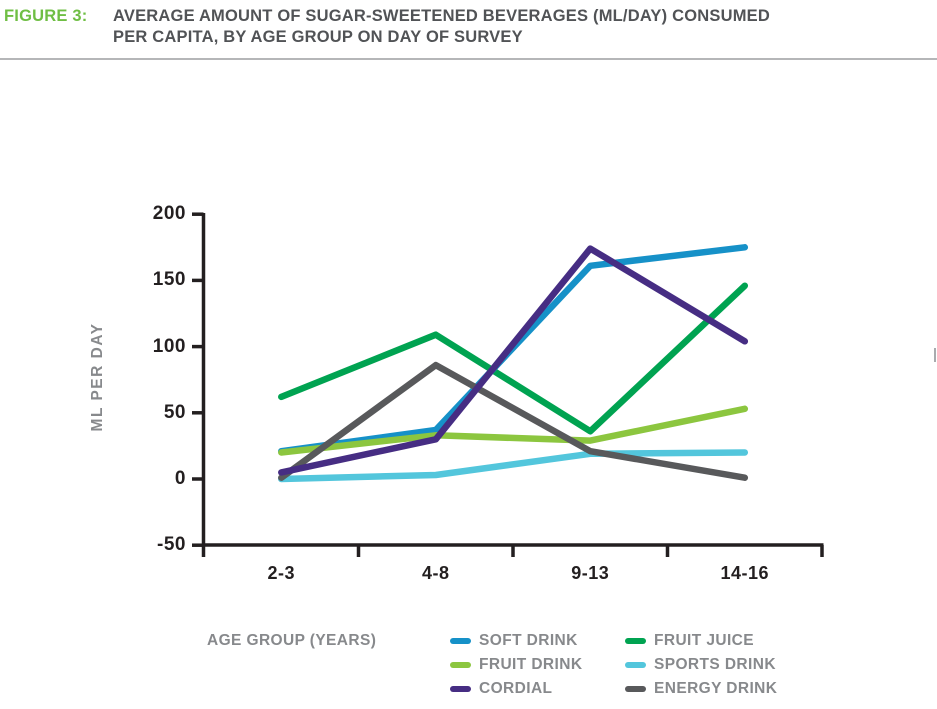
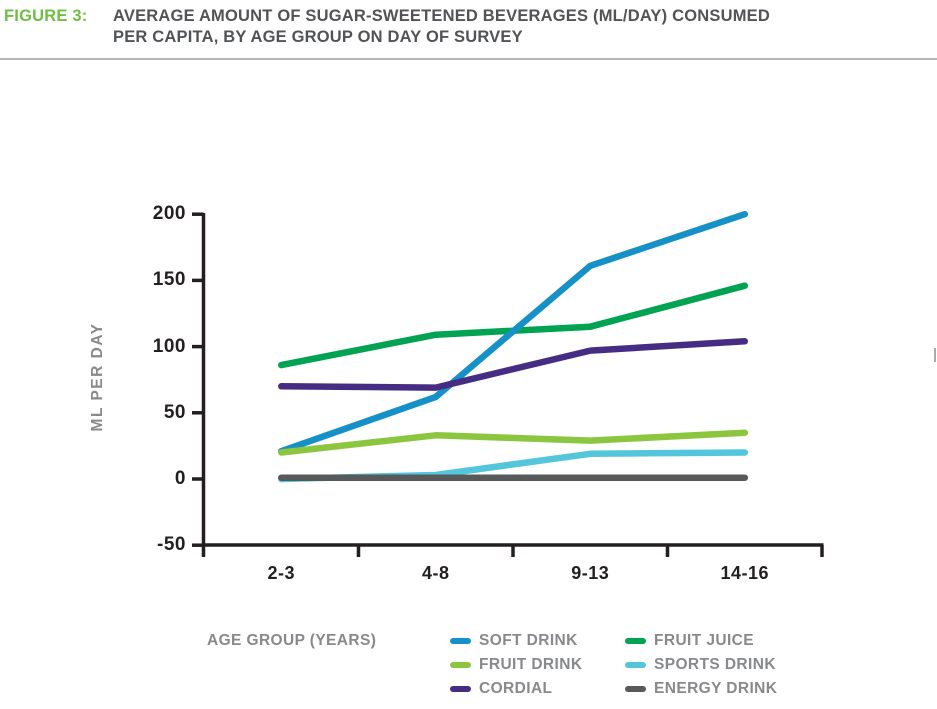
FRUIT JUICE/2-3: 62 -> 86
CORDIAL/2-3: 5 -> 70
SOFT DRINK/4-8: 37 -> 62
CORDIAL/4-8: 30 -> 69
ENERGY DRINK/4-8: 86 -> 1
FRUIT JUICE/9-13: 36 -> 115
CORDIAL/9-13: 174 -> 97
ENERGY DRINK/9-13: 21 -> 1
SOFT DRINK/14-16: 175 -> 200
FRUIT DRINK/14-16: 53 -> 35
